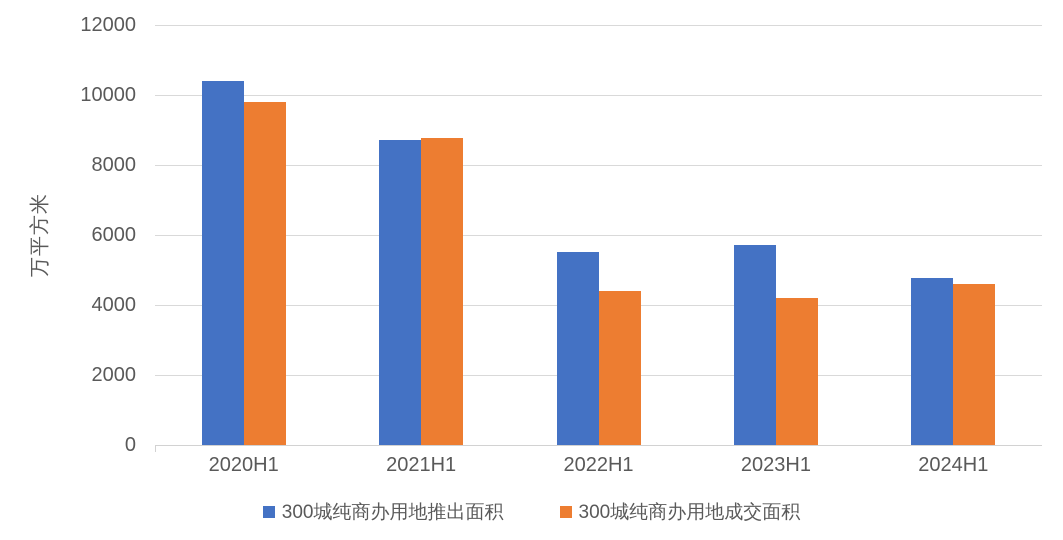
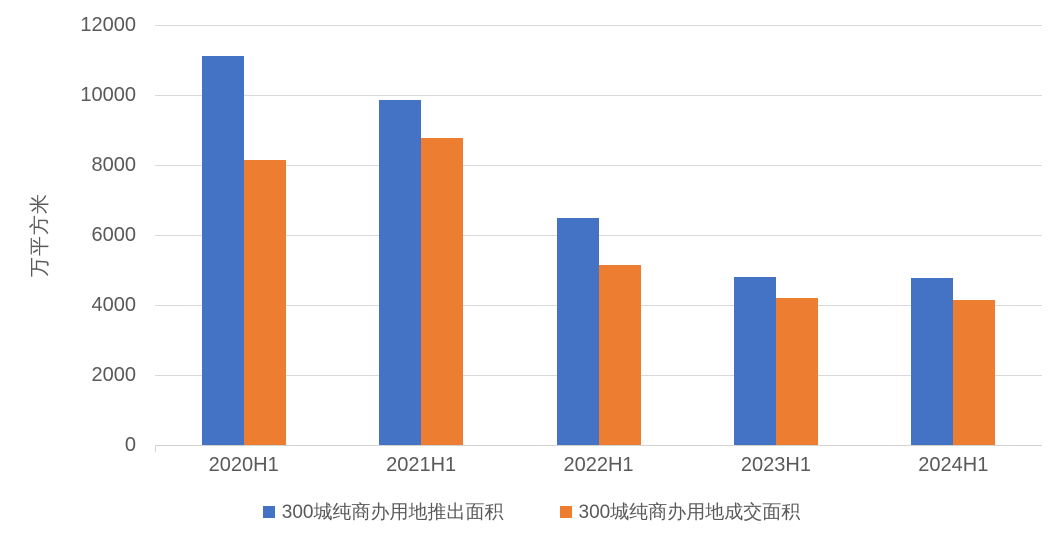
300城纯商办用地推出面积/2020H1: 10400 -> 11100
300城纯商办用地成交面积/2020H1: 9800 -> 8200
300城纯商办用地推出面积/2021H1: 8700 -> 9800
300城纯商办用地推出面积/2022H1: 5500 -> 6500
300城纯商办用地成交面积/2022H1: 4400 -> 5200
300城纯商办用地推出面积/2023H1: 5700 -> 4800
300城纯商办用地成交面积/2024H1: 4600 -> 4200
